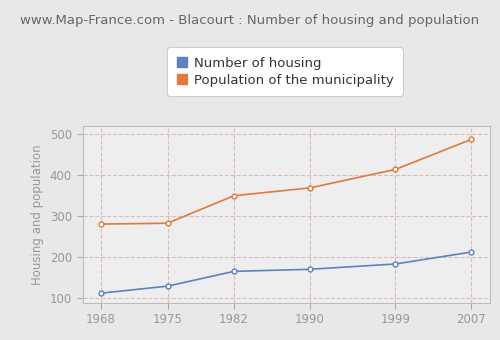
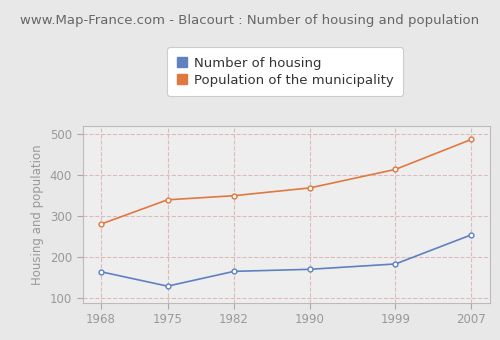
Number of housing/1968: 113 -> 165
Population of the municipality/1975: 283 -> 340
Number of housing/2007: 213 -> 255
